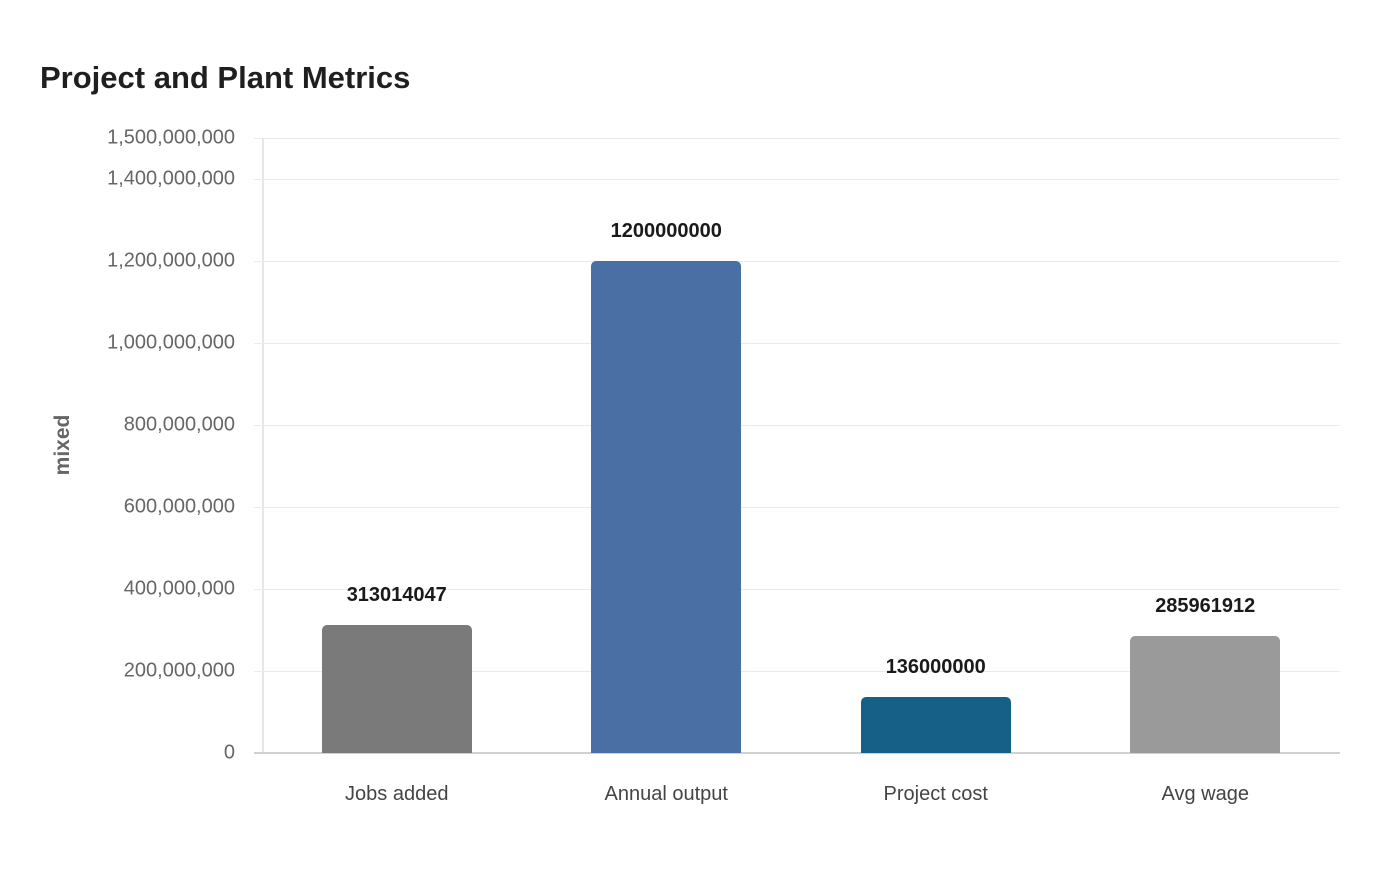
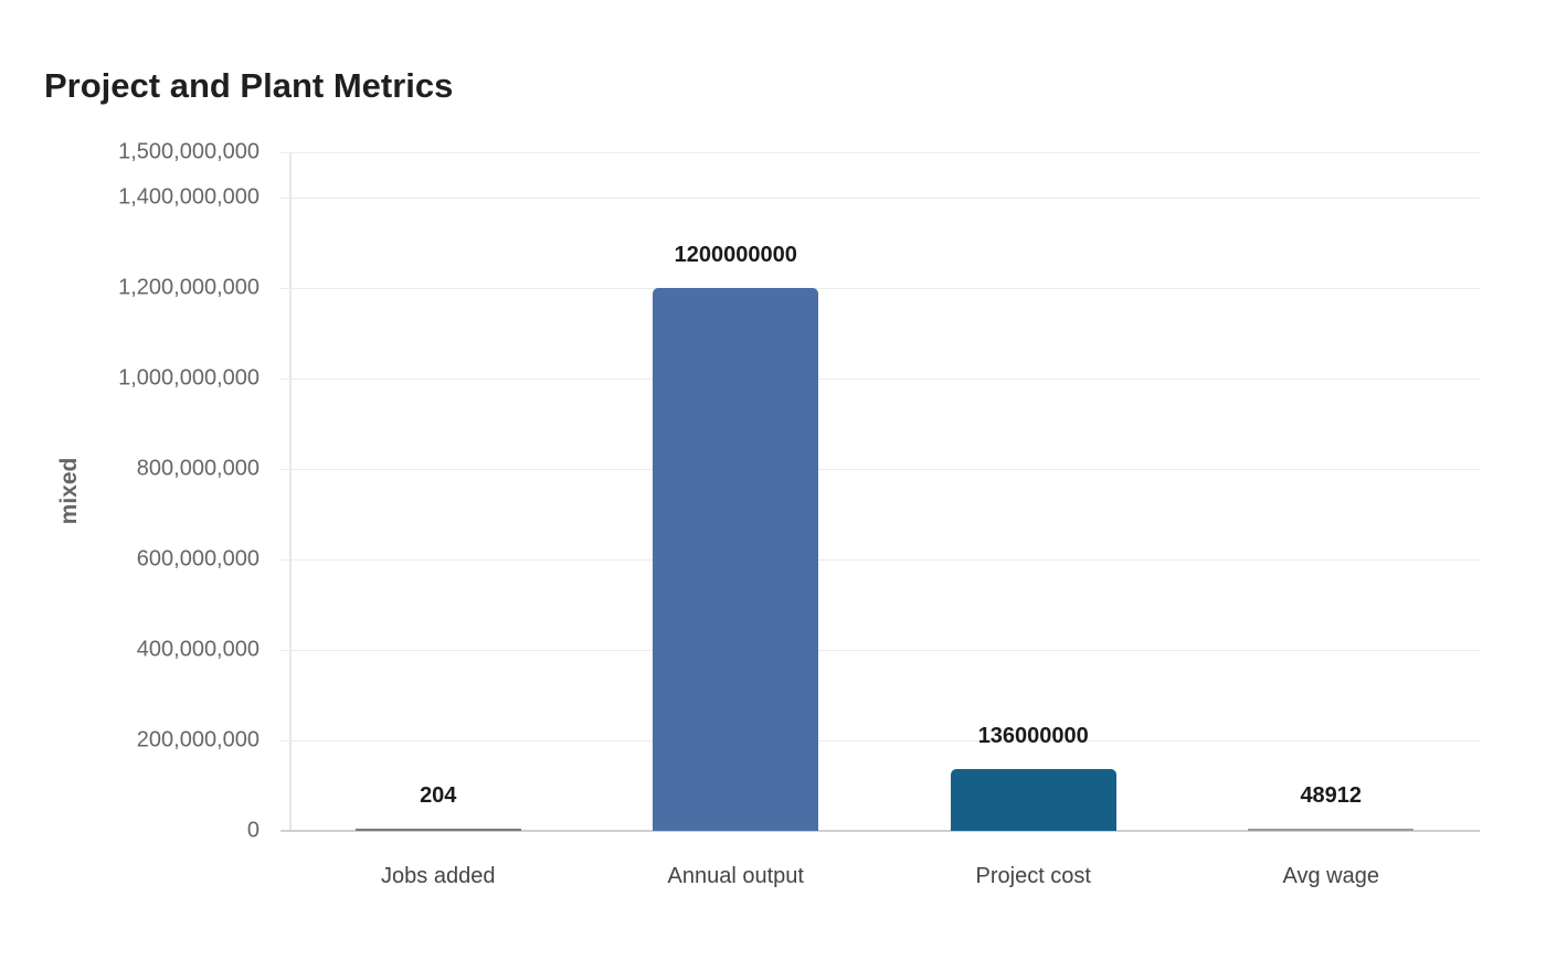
Jobs added: 313014047 -> 204
Avg wage: 285961912 -> 48912
